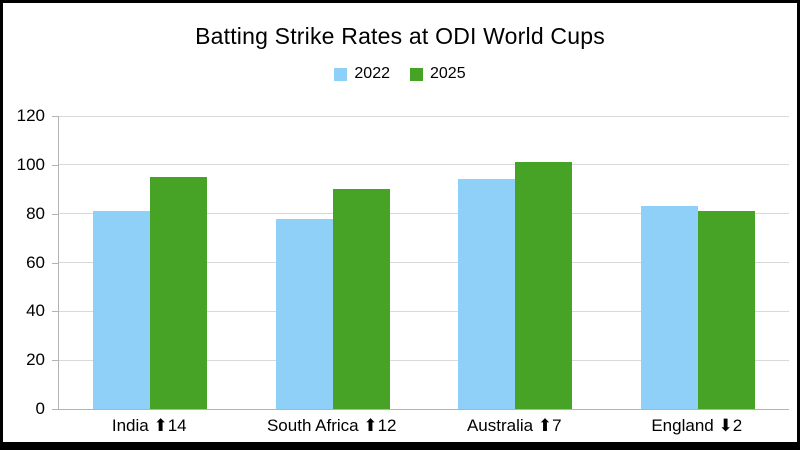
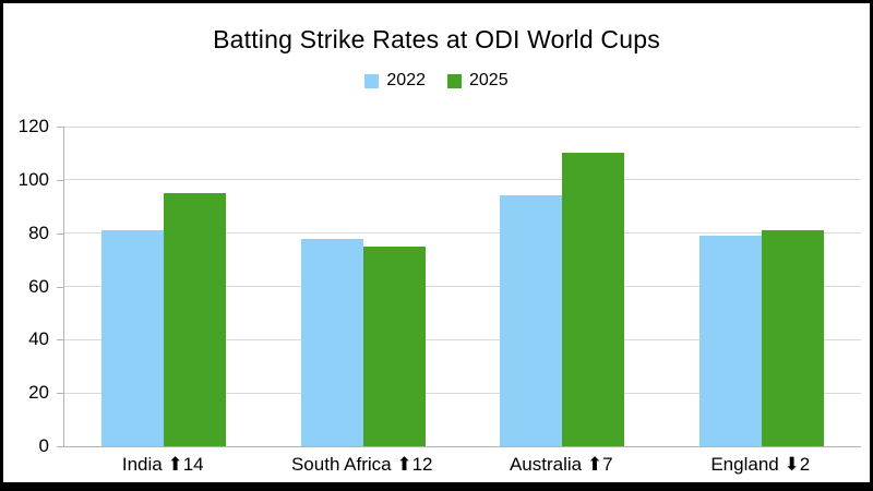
2025/South Africa ⬆12: 90 -> 75
2025/Australia ⬆7: 101 -> 110
2022/England ⬇2: 83 -> 79
